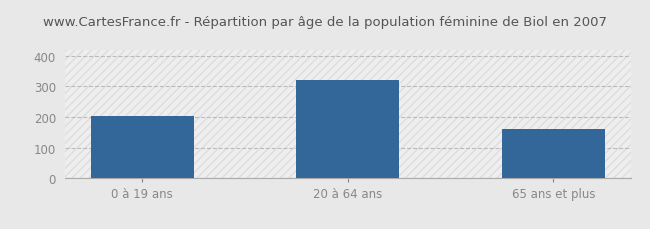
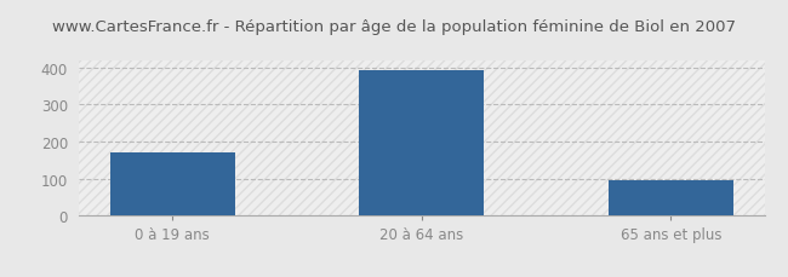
0 à 19 ans: 205 -> 170
20 à 64 ans: 320 -> 393
65 ans et plus: 160 -> 97
